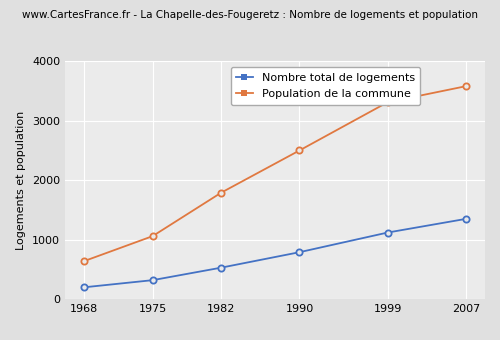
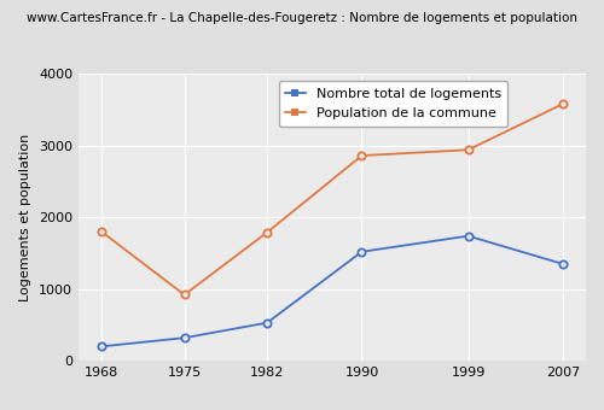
Population de la commune/1968: 640 -> 1800
Population de la commune/1975: 1060 -> 920
Nombre total de logements/1990: 790 -> 1520
Population de la commune/1990: 2500 -> 2860
Nombre total de logements/1999: 1120 -> 1740
Population de la commune/1999: 3310 -> 2940
